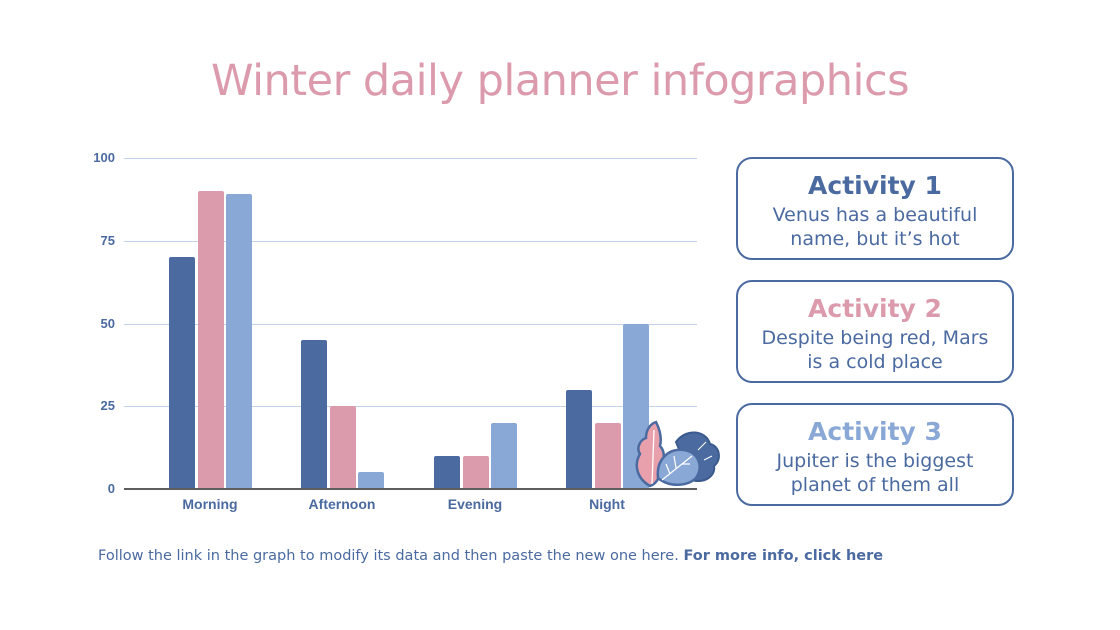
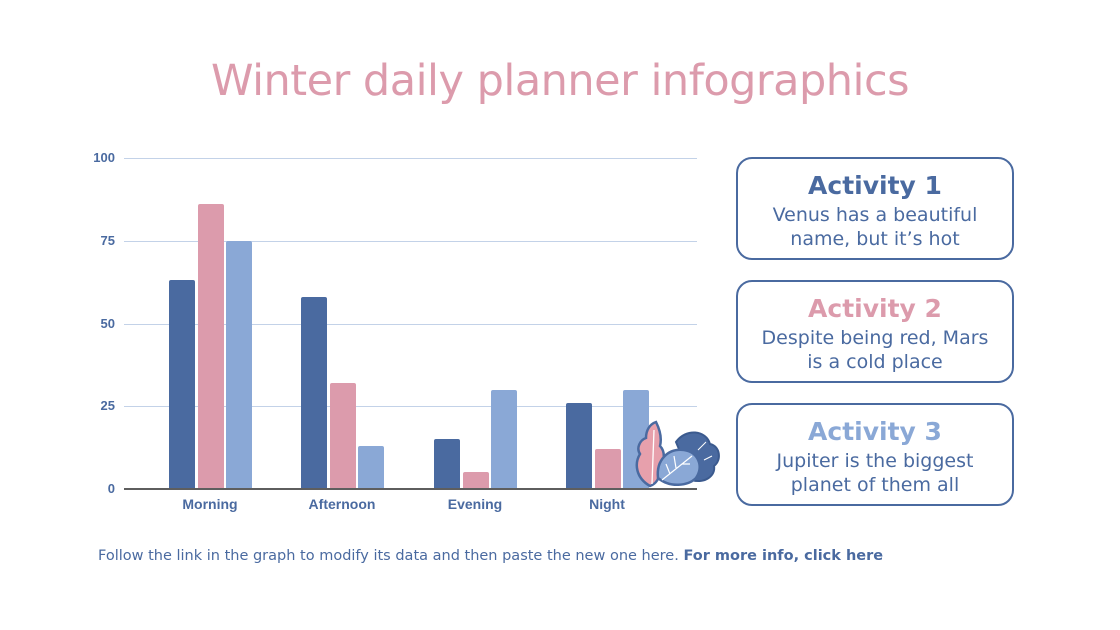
Activity 1/Morning: 70 -> 63
Activity 2/Morning: 90 -> 86
Activity 3/Morning: 89 -> 75
Activity 1/Afternoon: 45 -> 58
Activity 2/Afternoon: 25 -> 32
Activity 3/Afternoon: 5 -> 13
Activity 1/Evening: 10 -> 15
Activity 2/Evening: 10 -> 5
Activity 3/Evening: 20 -> 30
Activity 1/Night: 30 -> 26
Activity 2/Night: 20 -> 12
Activity 3/Night: 50 -> 30
